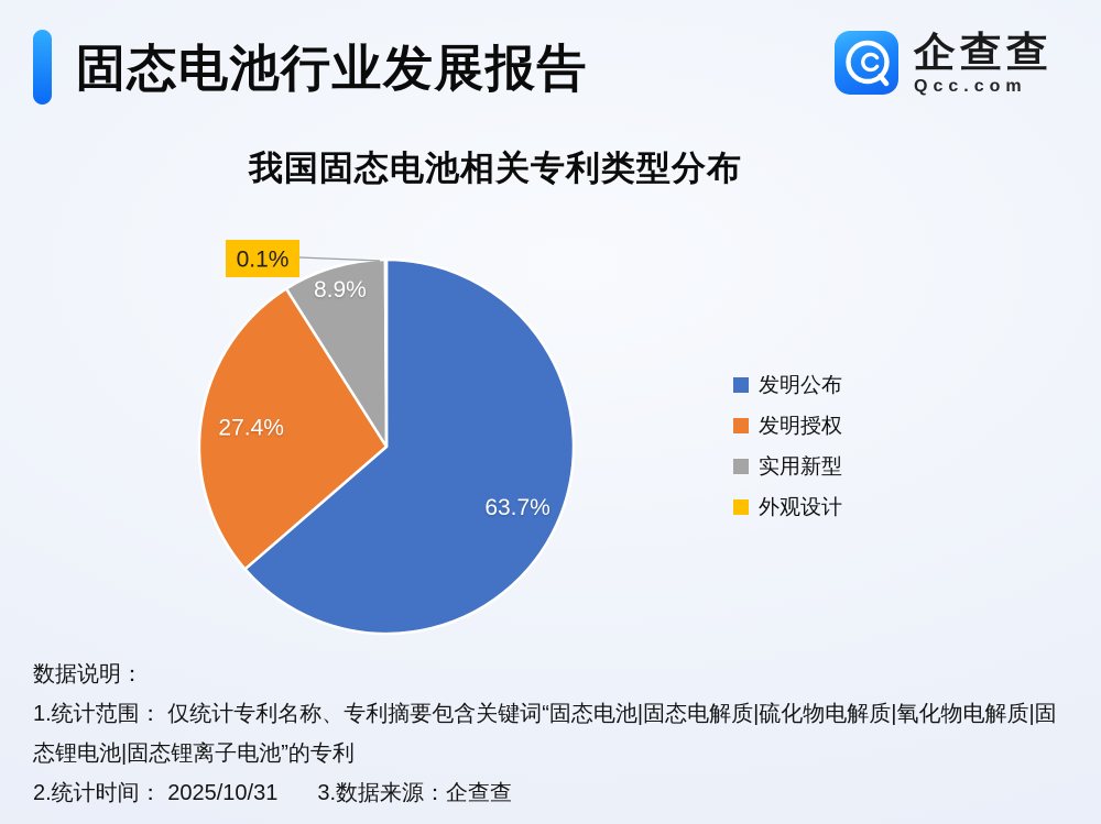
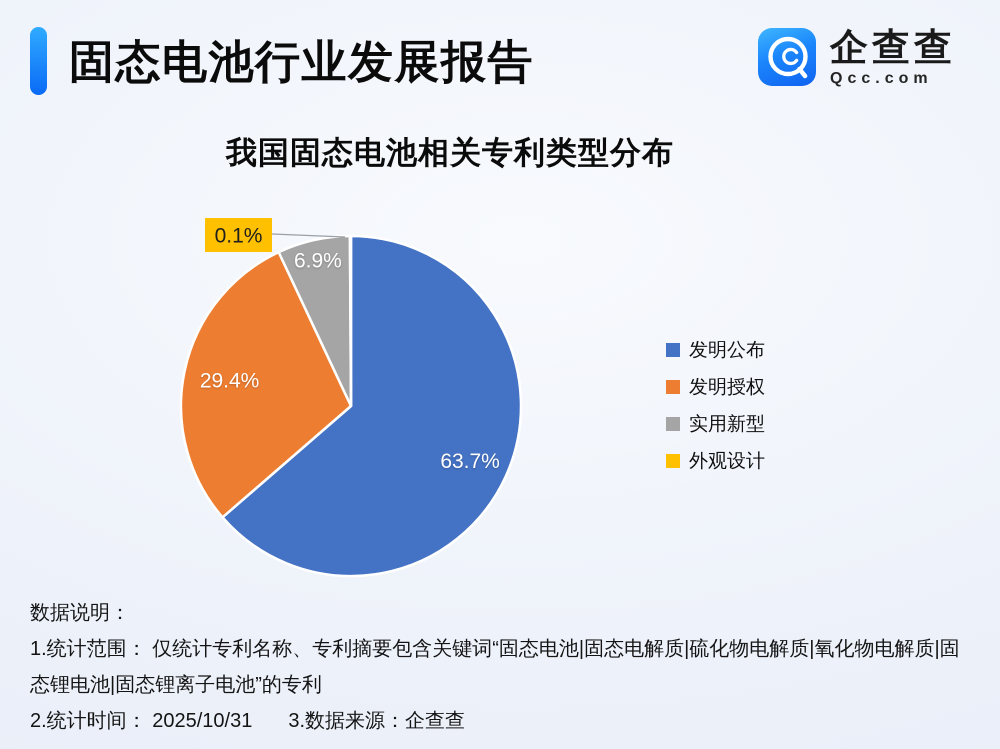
发明授权: 27.4% -> 29.4%
实用新型: 8.9% -> 6.9%
